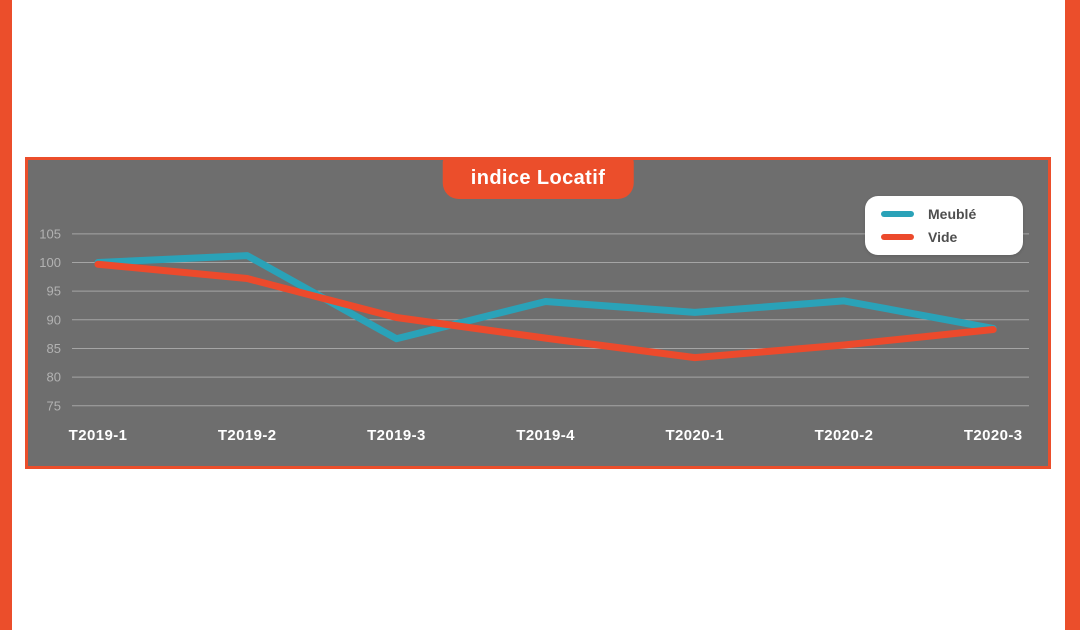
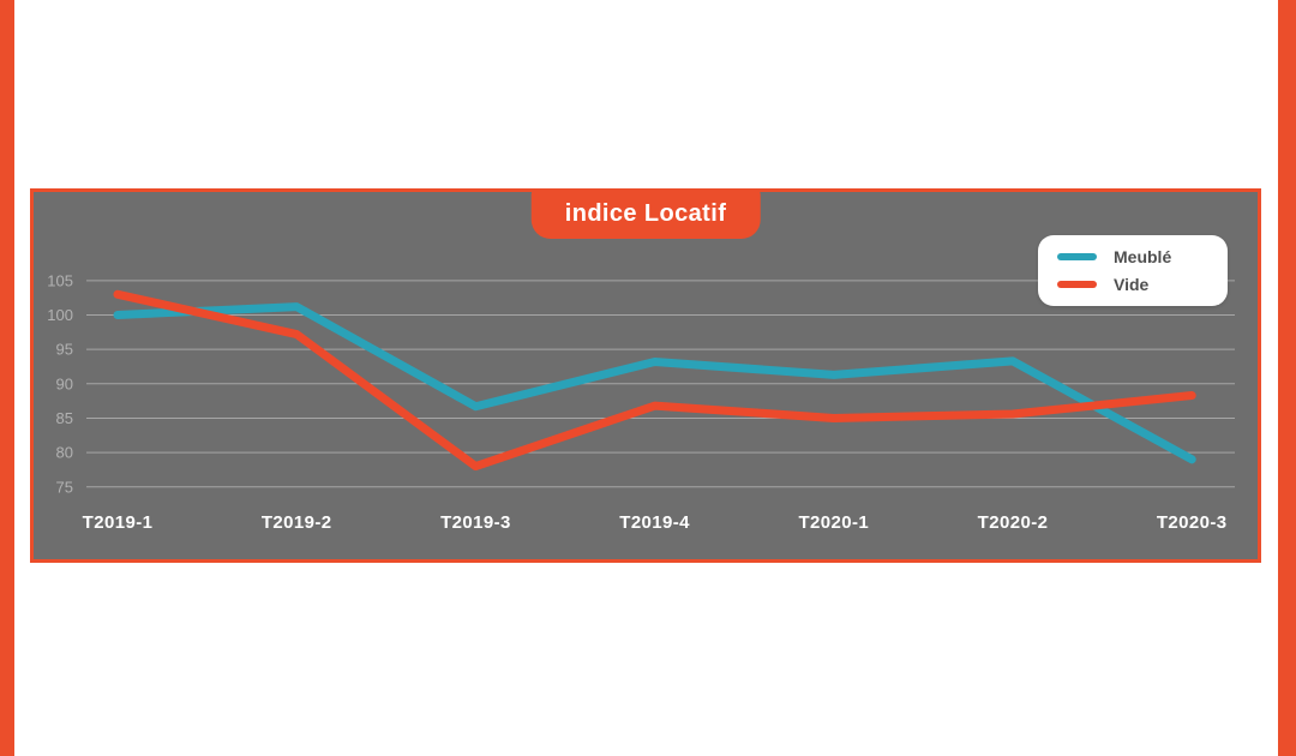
Vide/T2019-1: 100 -> 103
Vide/T2019-3: 90 -> 78
Vide/T2020-1: 83 -> 85
Meublé/T2020-3: 88 -> 79
